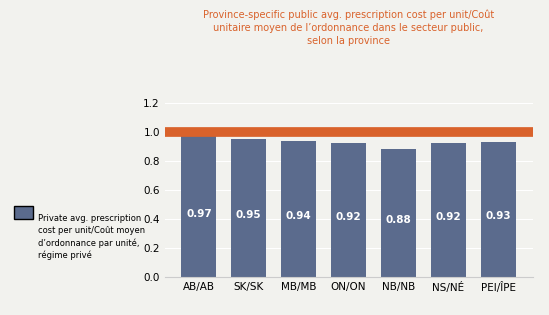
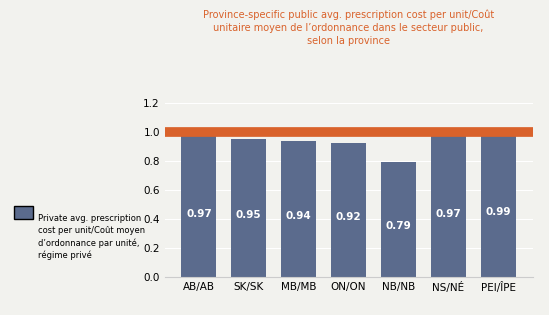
NB/NB: 0.88 -> 0.79
NS/NÉ: 0.92 -> 0.97
PEI/ÎPE: 0.93 -> 0.99
